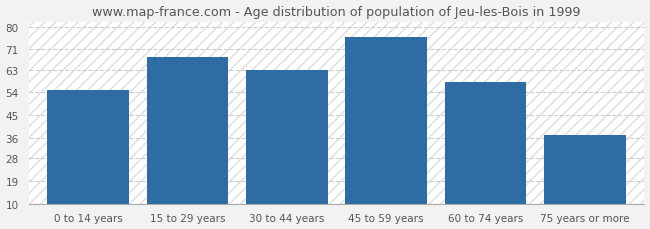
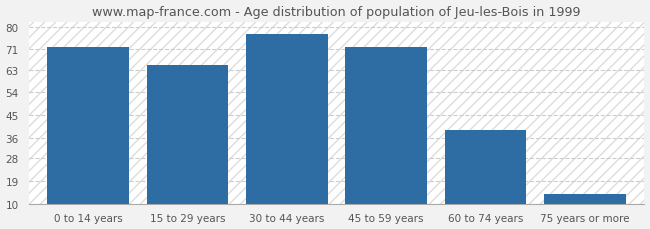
0 to 14 years: 55 -> 72
15 to 29 years: 68 -> 65
30 to 44 years: 63 -> 77
45 to 59 years: 76 -> 72
60 to 74 years: 58 -> 39
75 years or more: 37 -> 14
